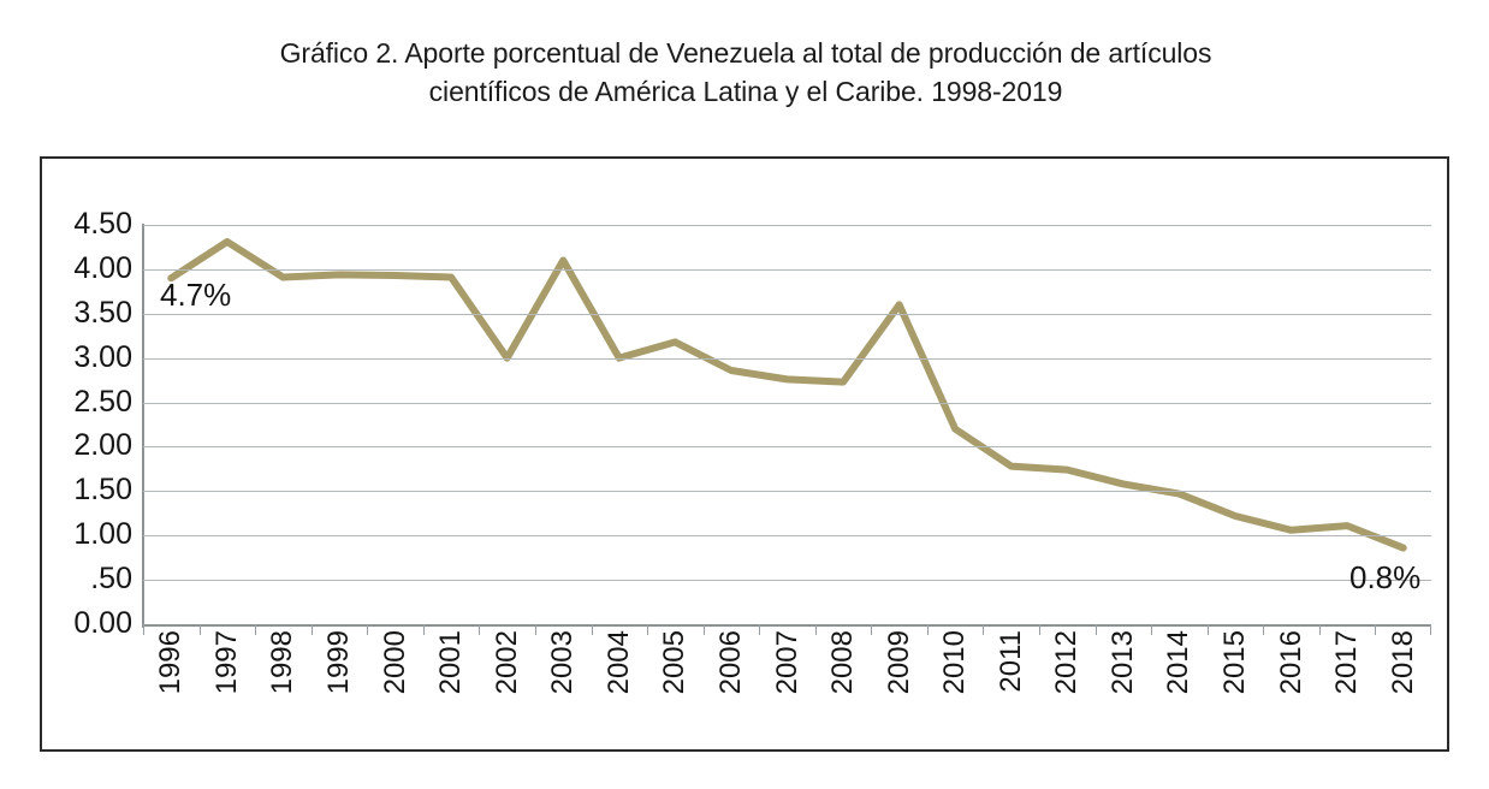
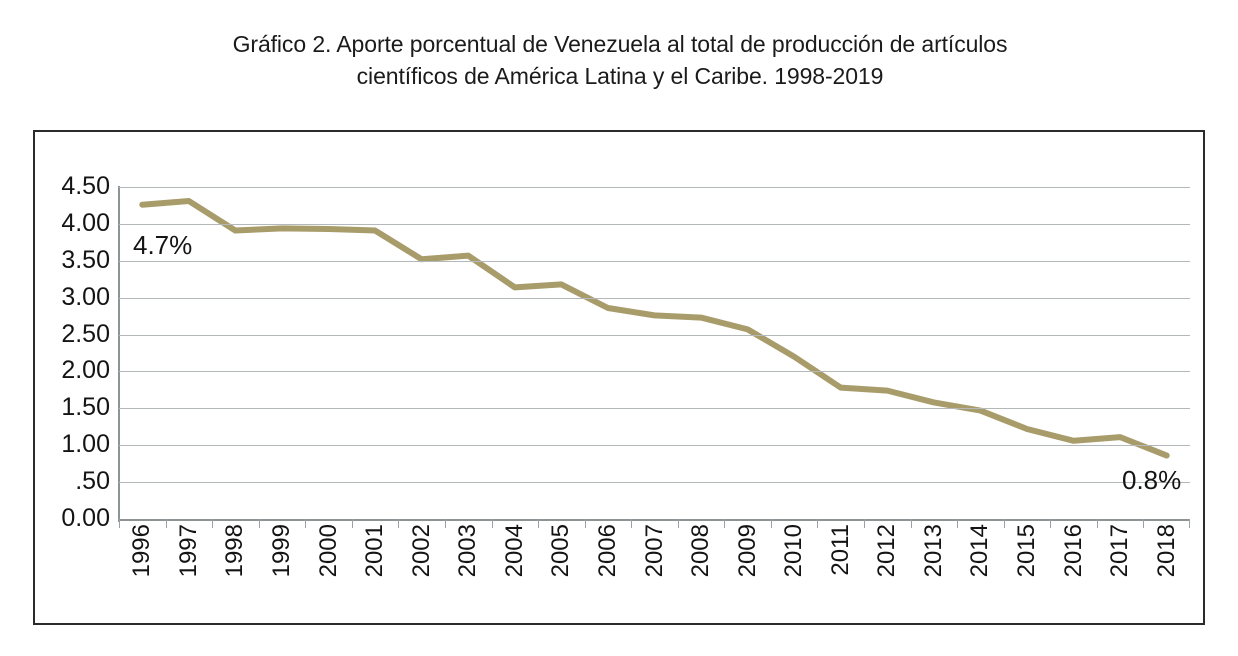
1996: 3.9 -> 4.3
2002: 3.0 -> 3.5
2003: 4.1 -> 3.6
2004: 3.0 -> 3.1
2009: 3.6 -> 2.6
